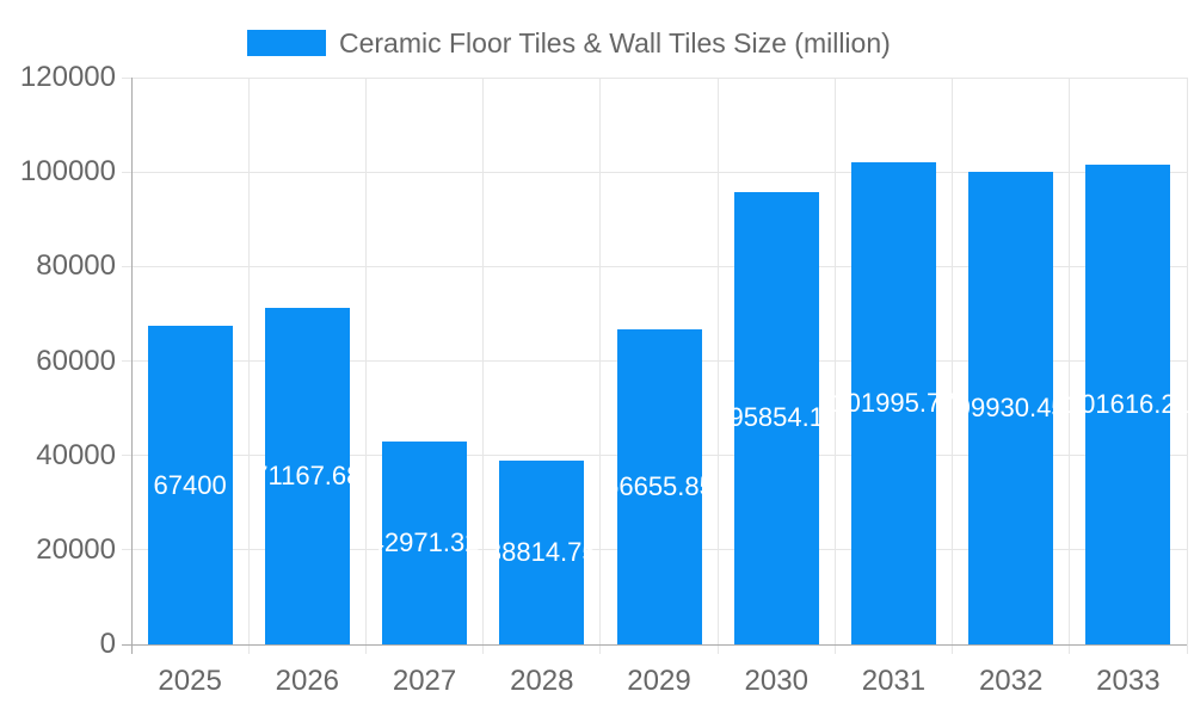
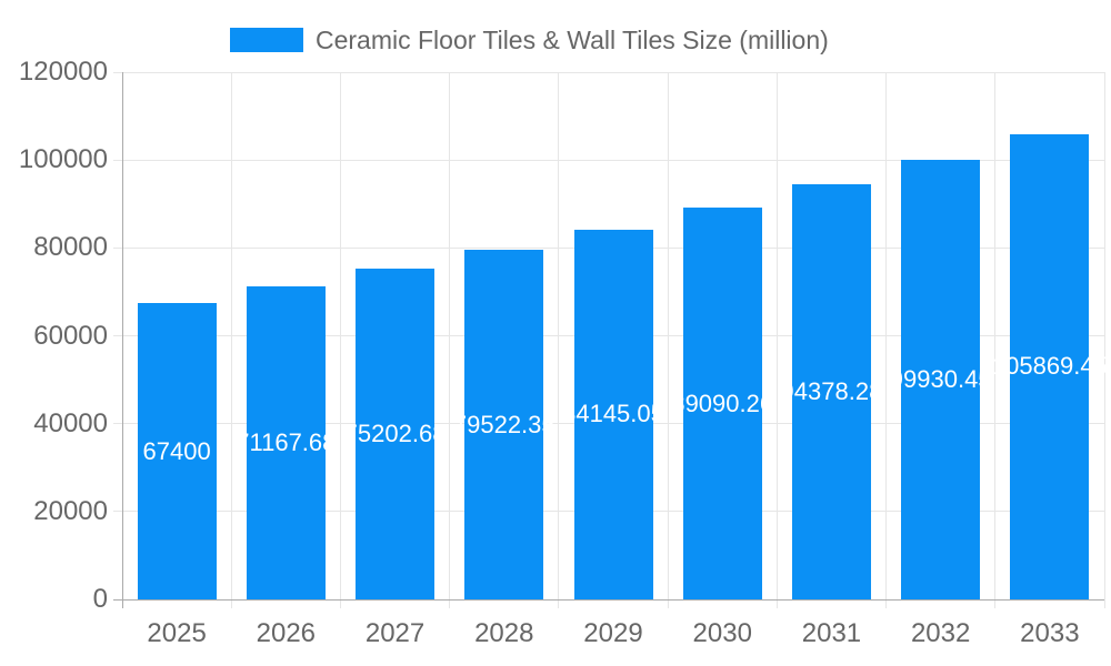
2027: 42971.32 -> 75202.68
2028: 38814.75 -> 79522.35
2029: 66655.85 -> 84145.05
2030: 95854.1 -> 89090.26
2031: 101995.77 -> 94378.28
2033: 101616.21 -> 105869.45
